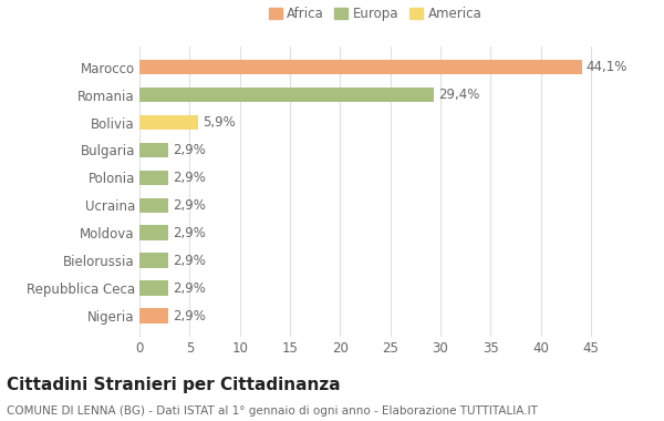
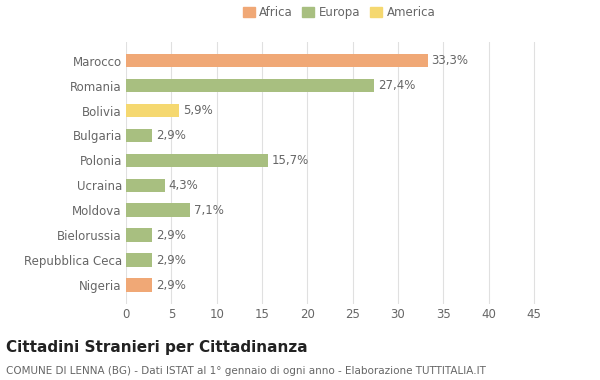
Marocco: 44,1% -> 33,3%
Romania: 29,4% -> 27,4%
Polonia: 2,9% -> 15,7%
Ucraina: 2,9% -> 4,3%
Moldova: 2,9% -> 7,1%
